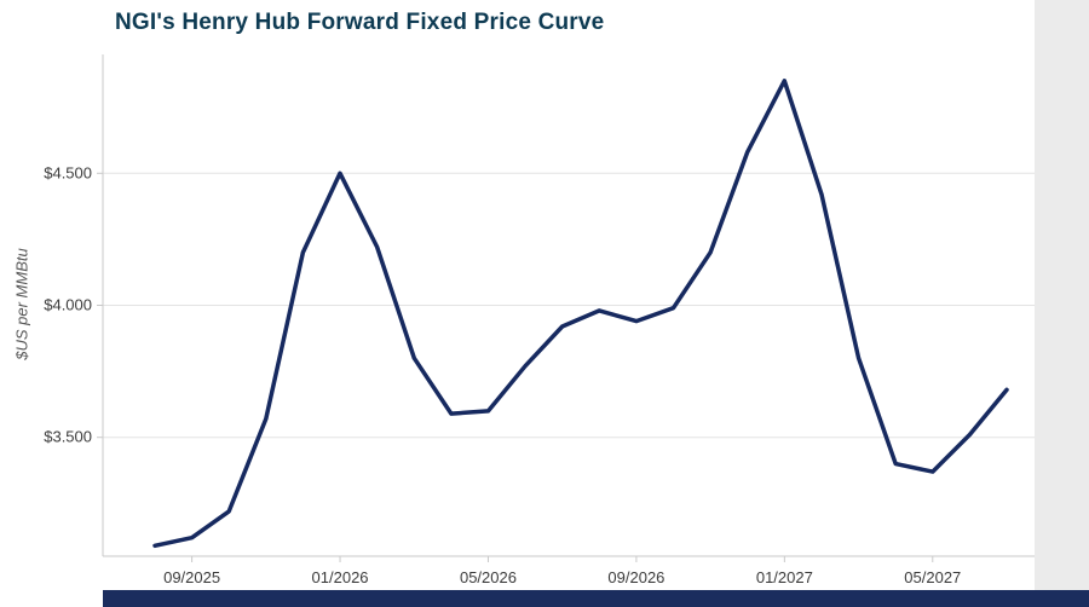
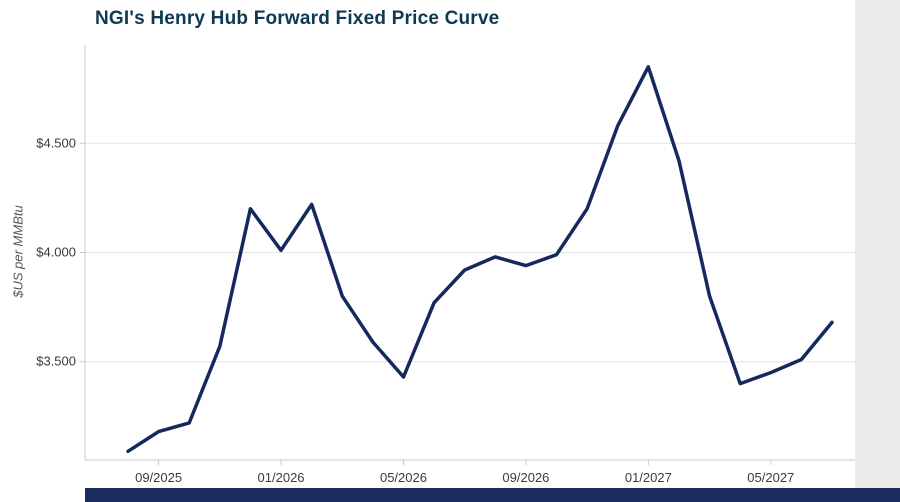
09/2025: $3.12 -> $3.18
01/2026: $4.50 -> $4.01
05/2026: $3.60 -> $3.43
05/2027: $3.37 -> $3.45
